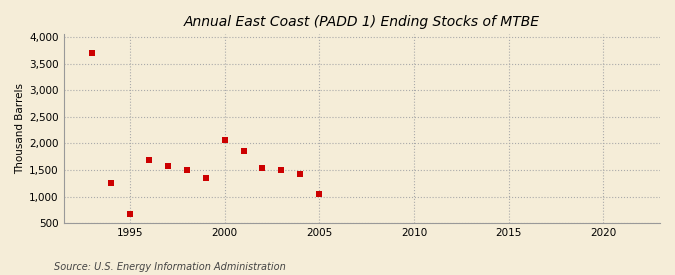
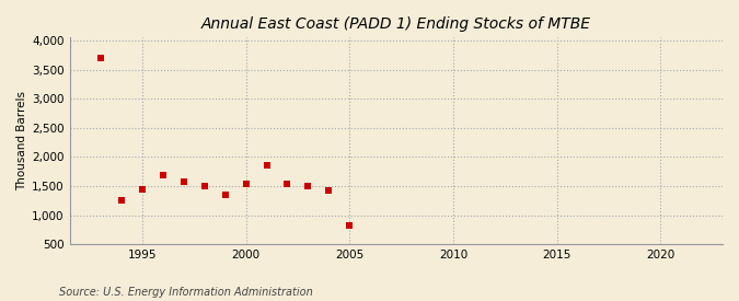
1995: 680 -> 1,450
2000: 2,060 -> 1,530
2005: 1,040 -> 820
